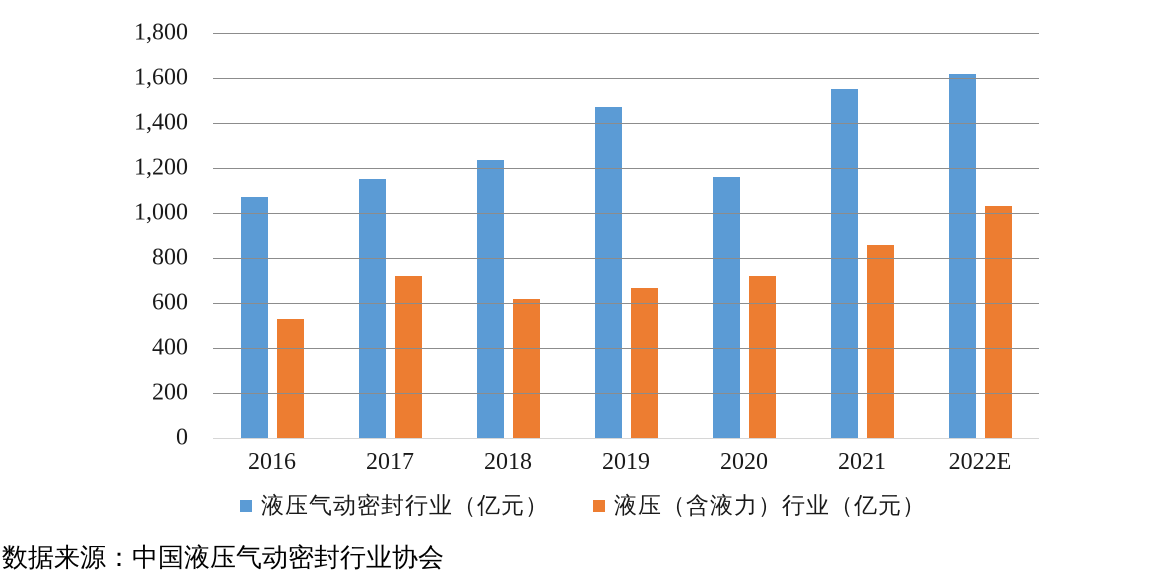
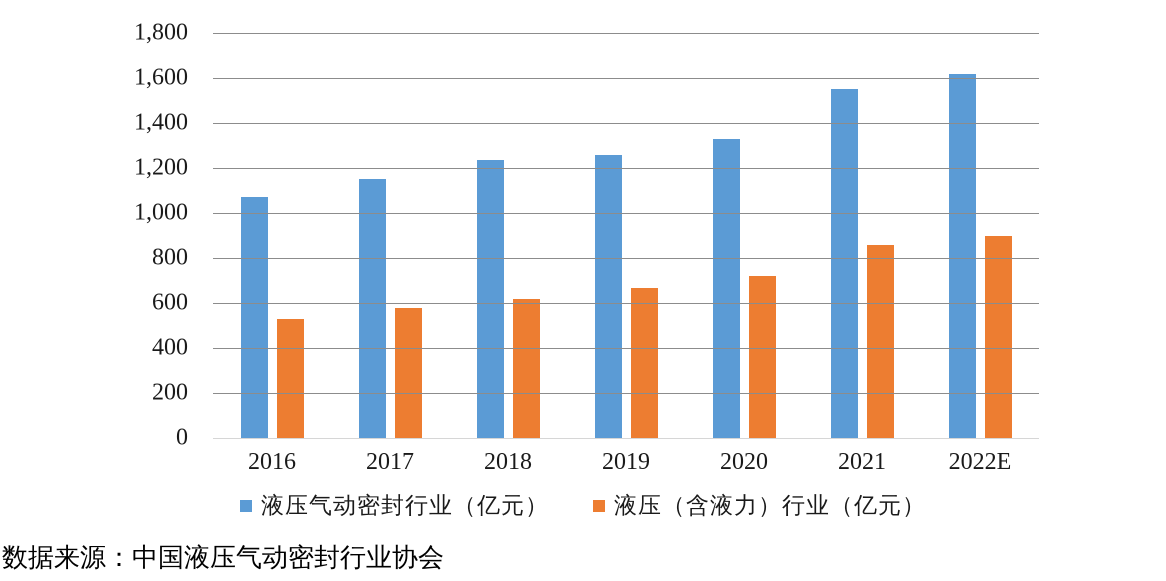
液压（含液力）行业（亿元）/2017: 720 -> 580
液压气动密封行业（亿元）/2019: 1470 -> 1260
液压气动密封行业（亿元）/2020: 1160 -> 1330
液压（含液力）行业（亿元）/2022E: 1030 -> 900
